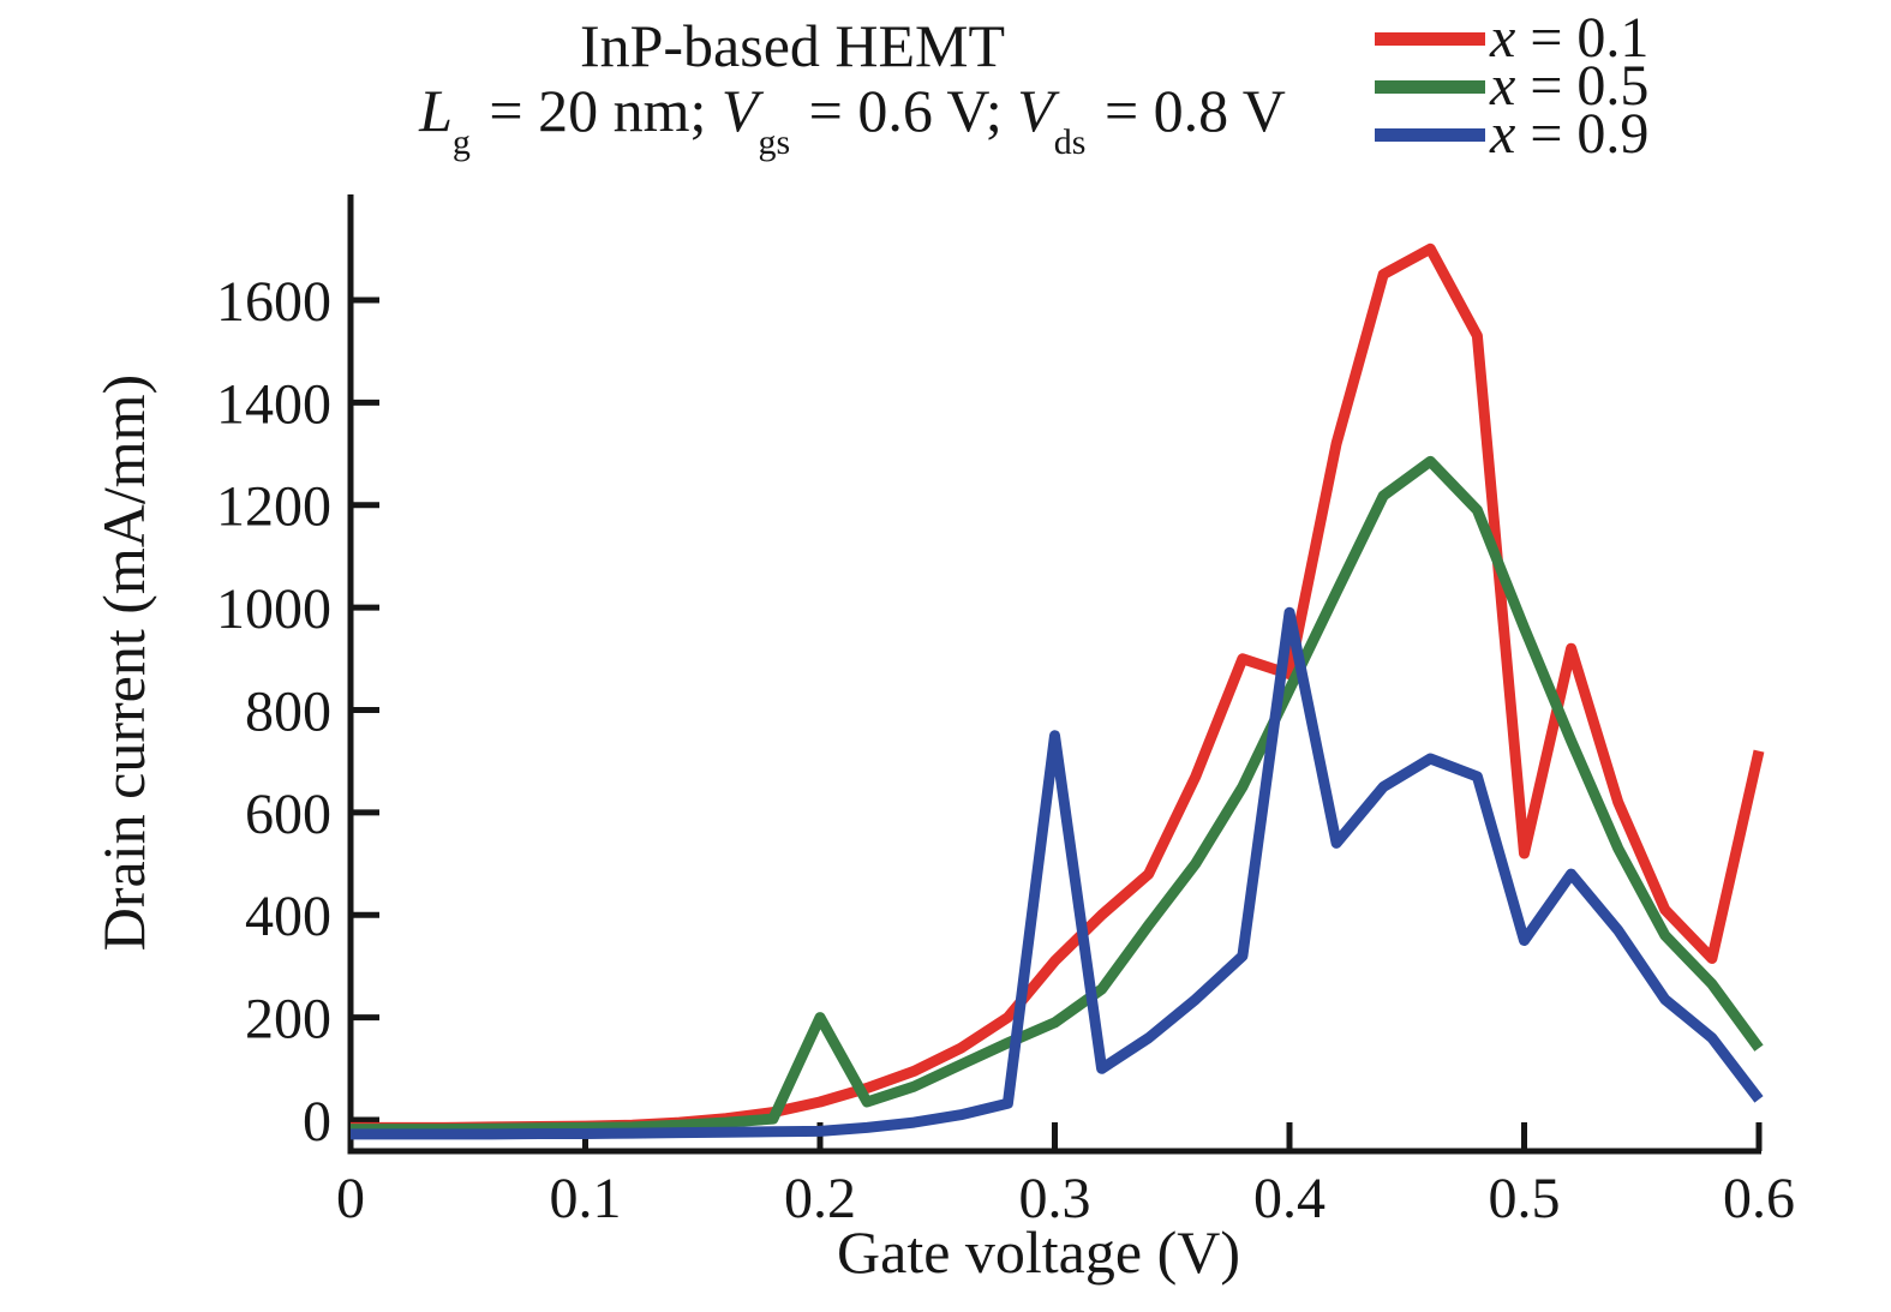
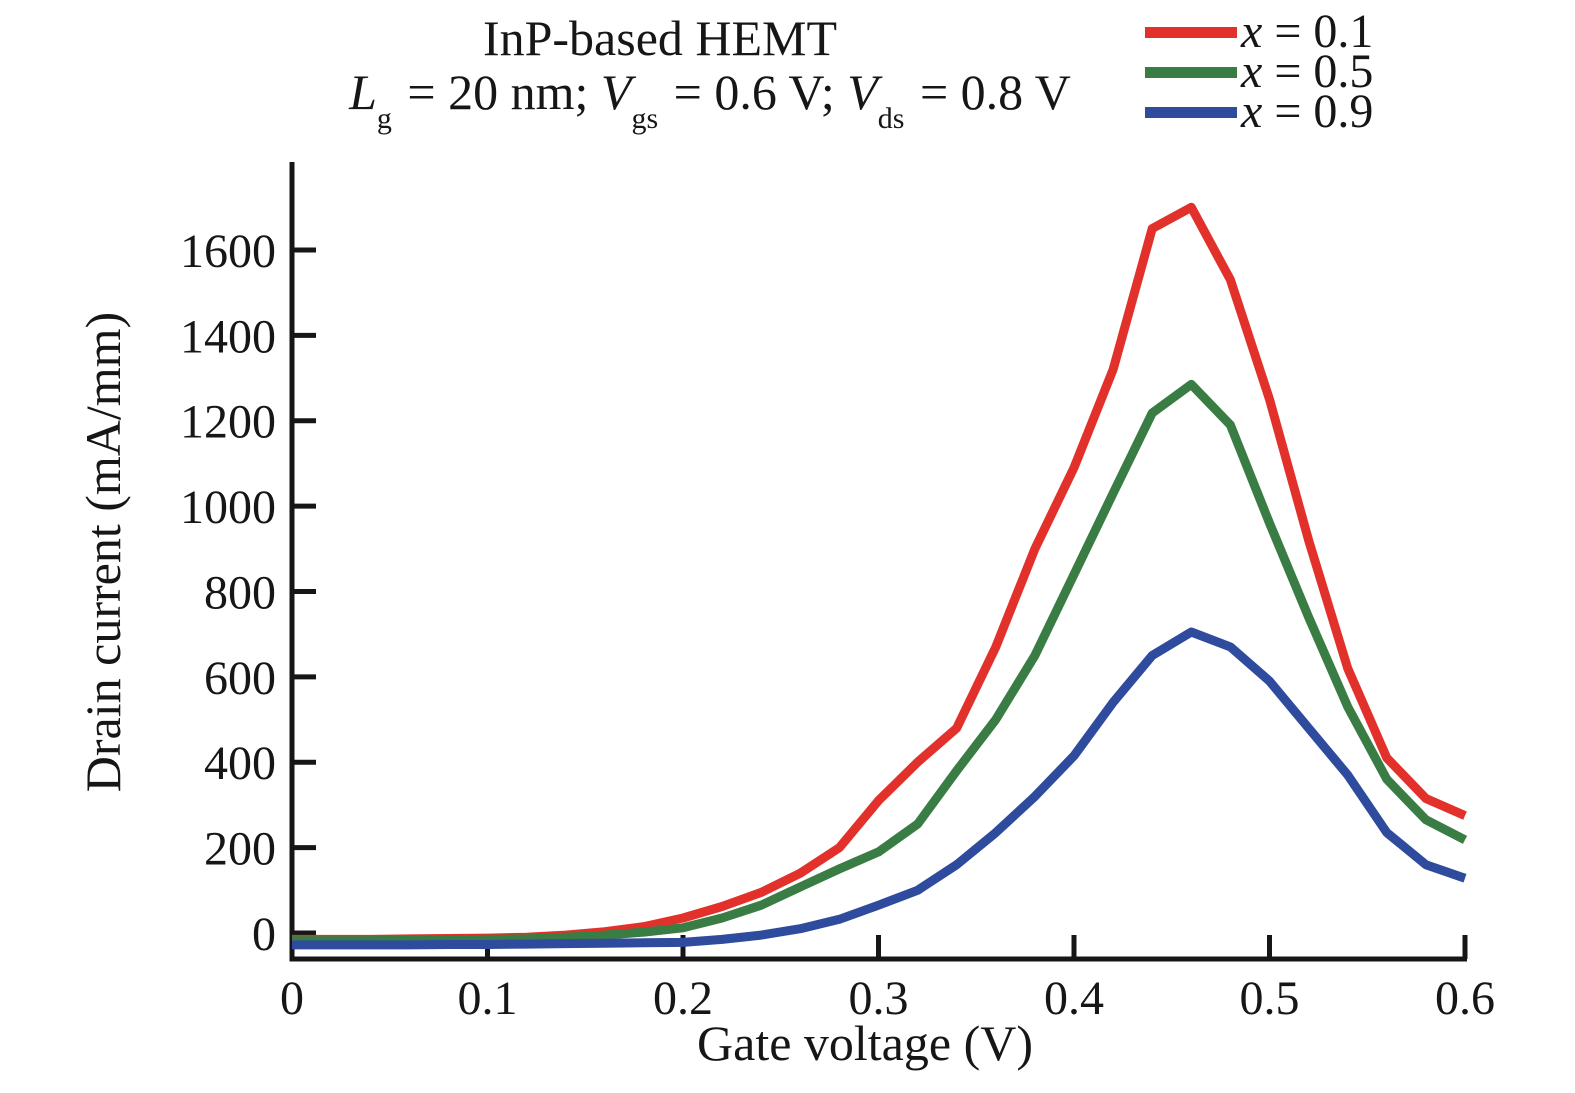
x = 0.5/0.2: 200 -> 10
x = 0.9/0.3: 750 -> 60
x = 0.1/0.4: 870 -> 1090
x = 0.9/0.4: 990 -> 420
x = 0.1/0.5: 520 -> 1250
x = 0.9/0.5: 350 -> 590
x = 0.1/0.6: 720 -> 280
x = 0.5/0.6: 140 -> 220
x = 0.9/0.6: 40 -> 130
